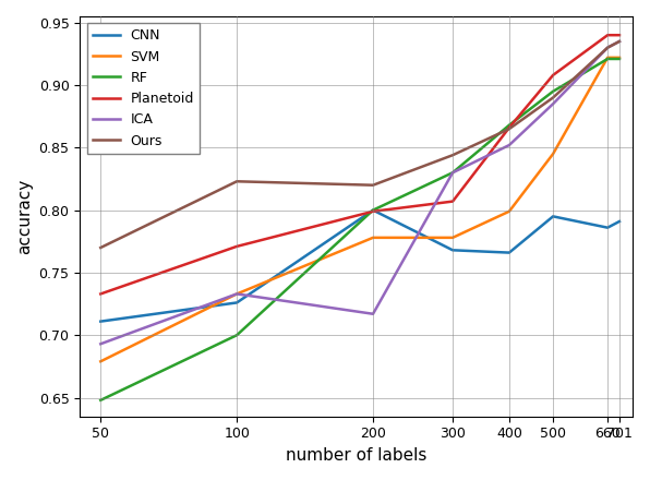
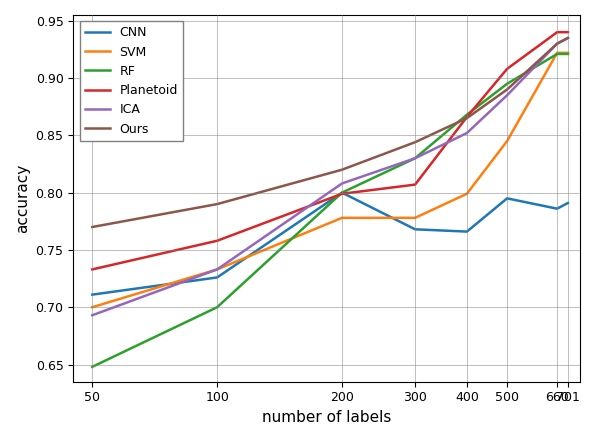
SVM/50: 0.679 -> 0.700
Planetoid/100: 0.771 -> 0.758
Ours/100: 0.823 -> 0.790
ICA/200: 0.717 -> 0.808
